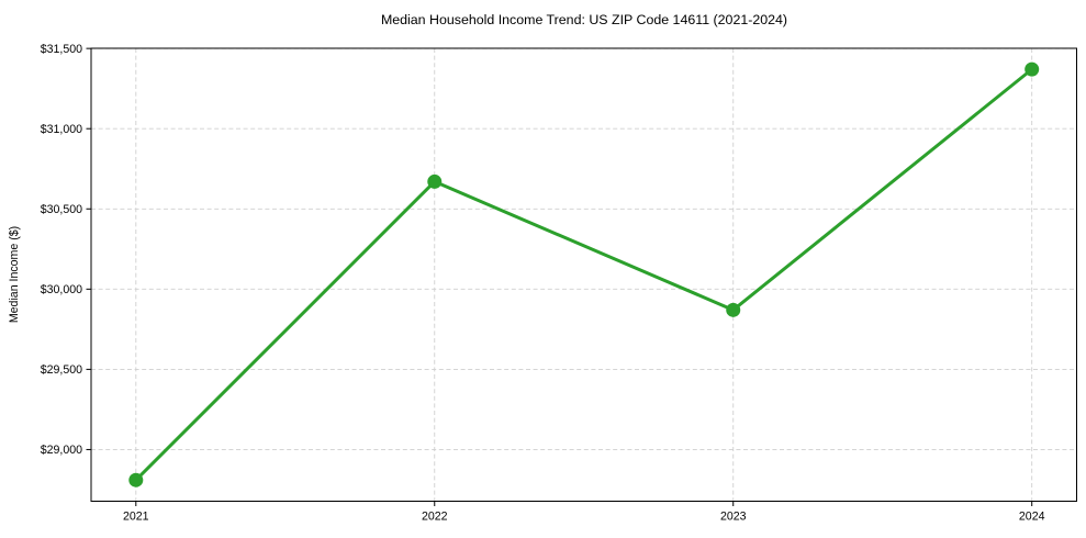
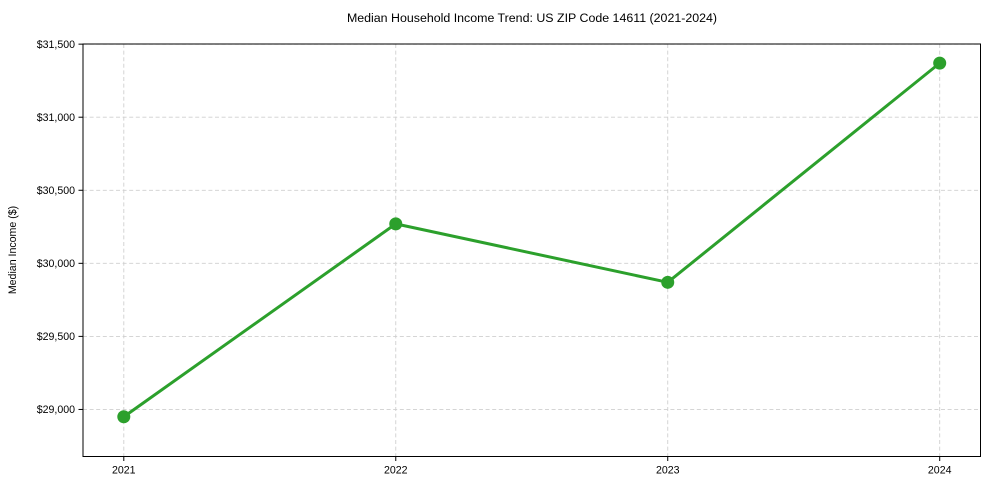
2021: $28810 -> $28950
2022: $30670 -> $30270
